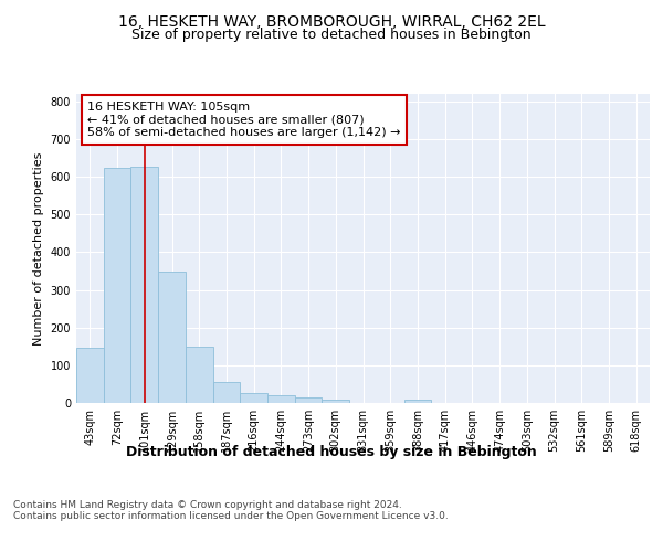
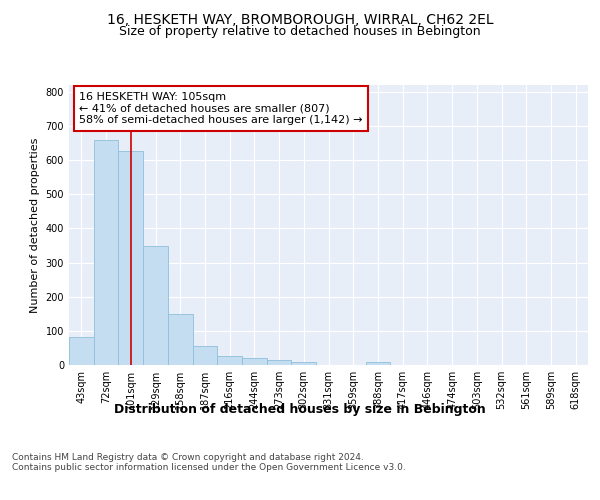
43sqm: 145 -> 83
72sqm: 625 -> 660
